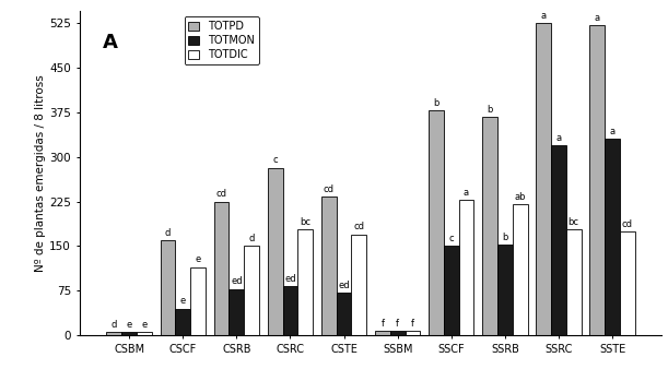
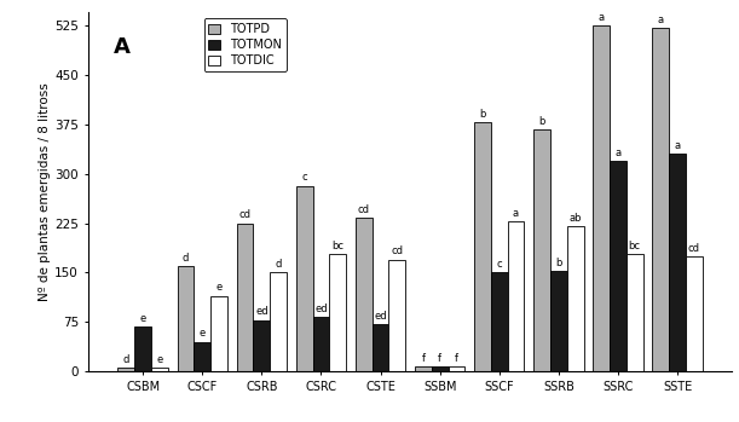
TOTMON/CSBM: 5 -> 68
